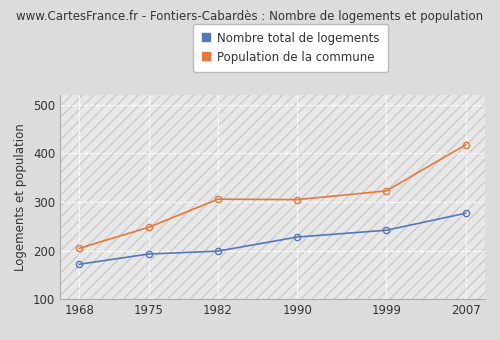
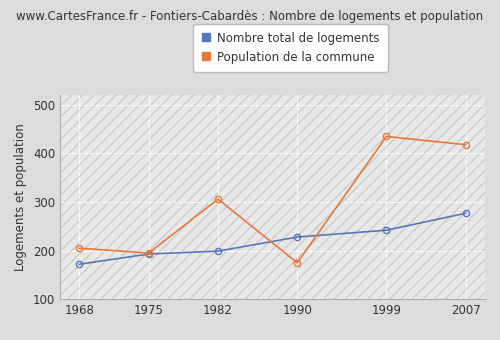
Population de la commune/1975: 248 -> 195
Population de la commune/1990: 305 -> 175
Population de la commune/1999: 323 -> 435
